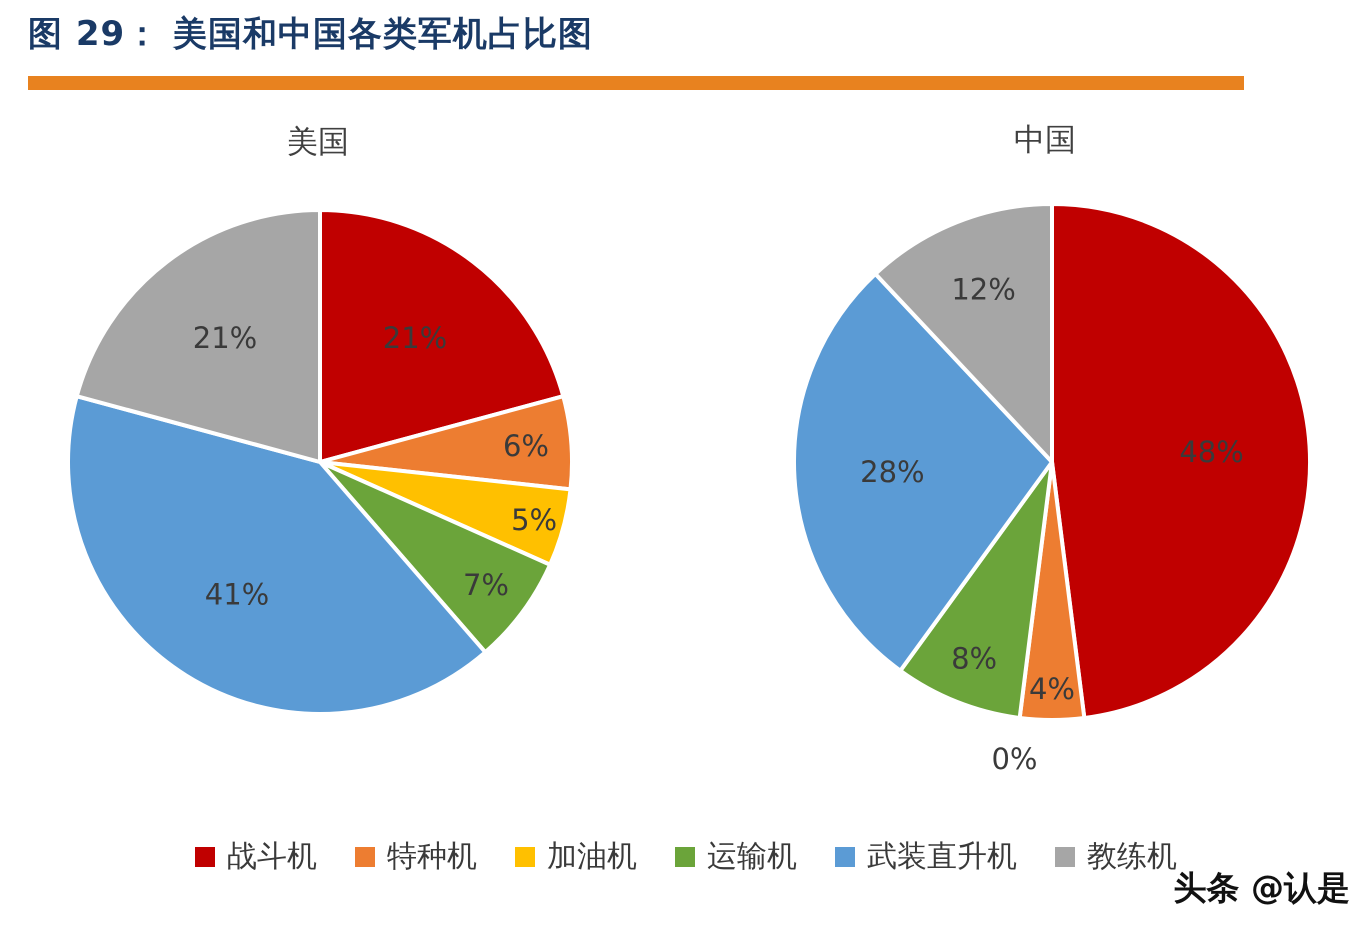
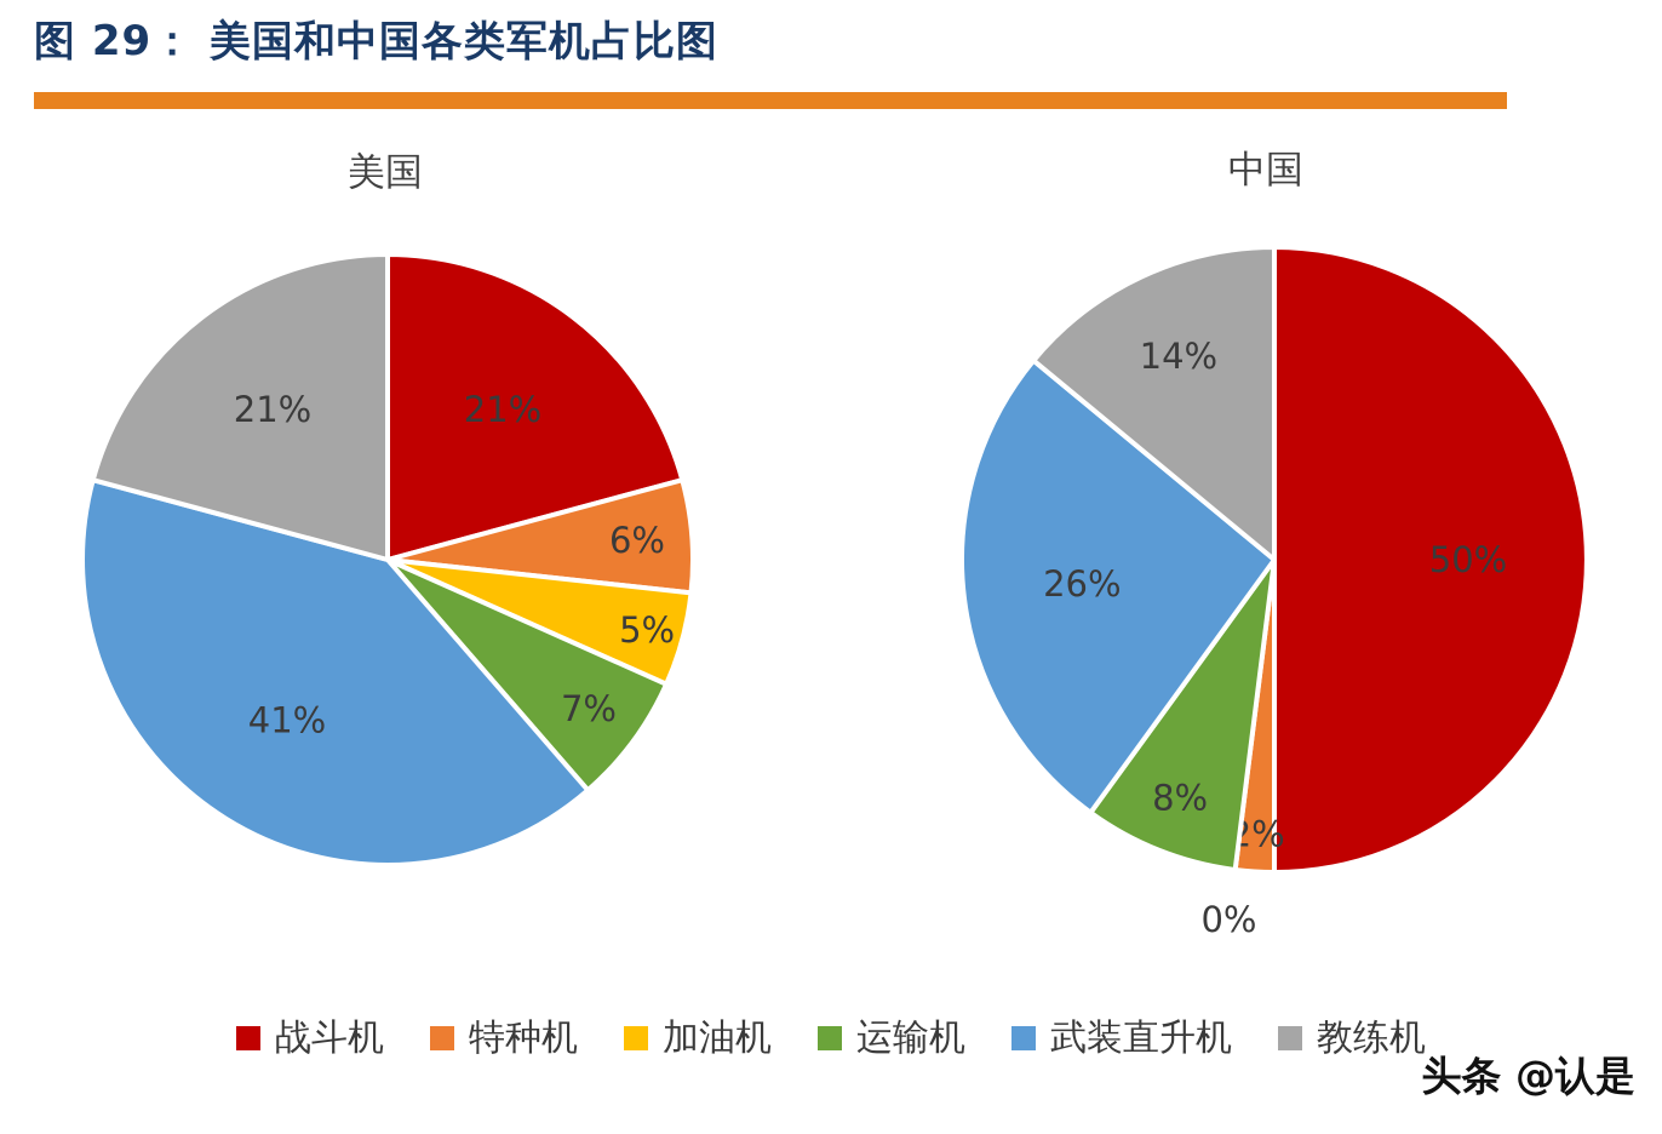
中国/战斗机: 48% -> 50%
中国/特种机: 4% -> 2%
中国/武装直升机: 28% -> 26%
中国/教练机: 12% -> 14%
